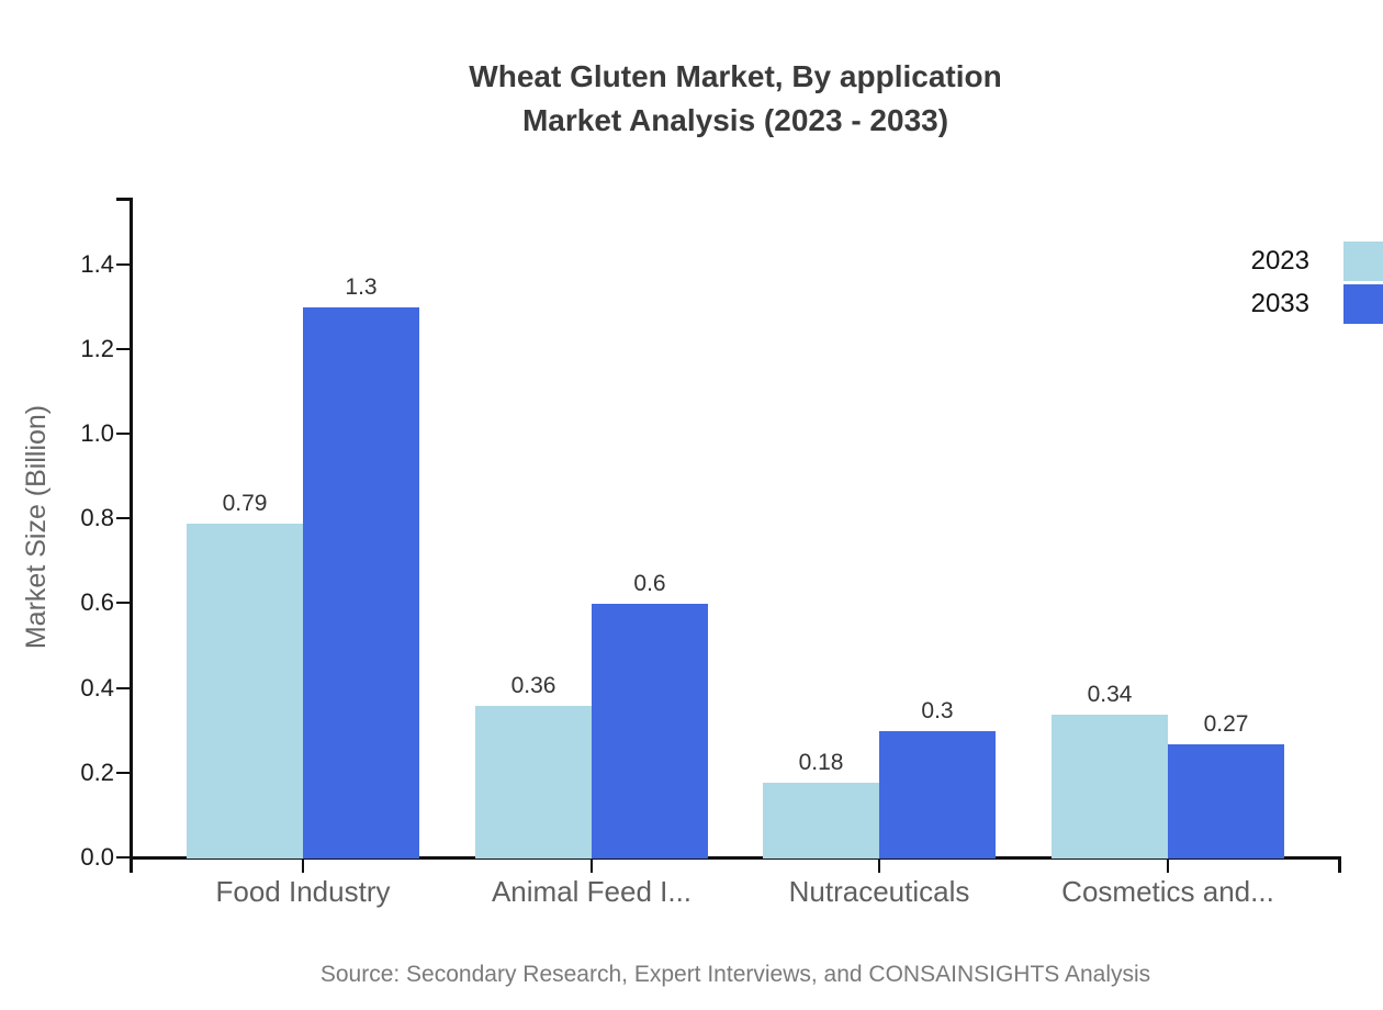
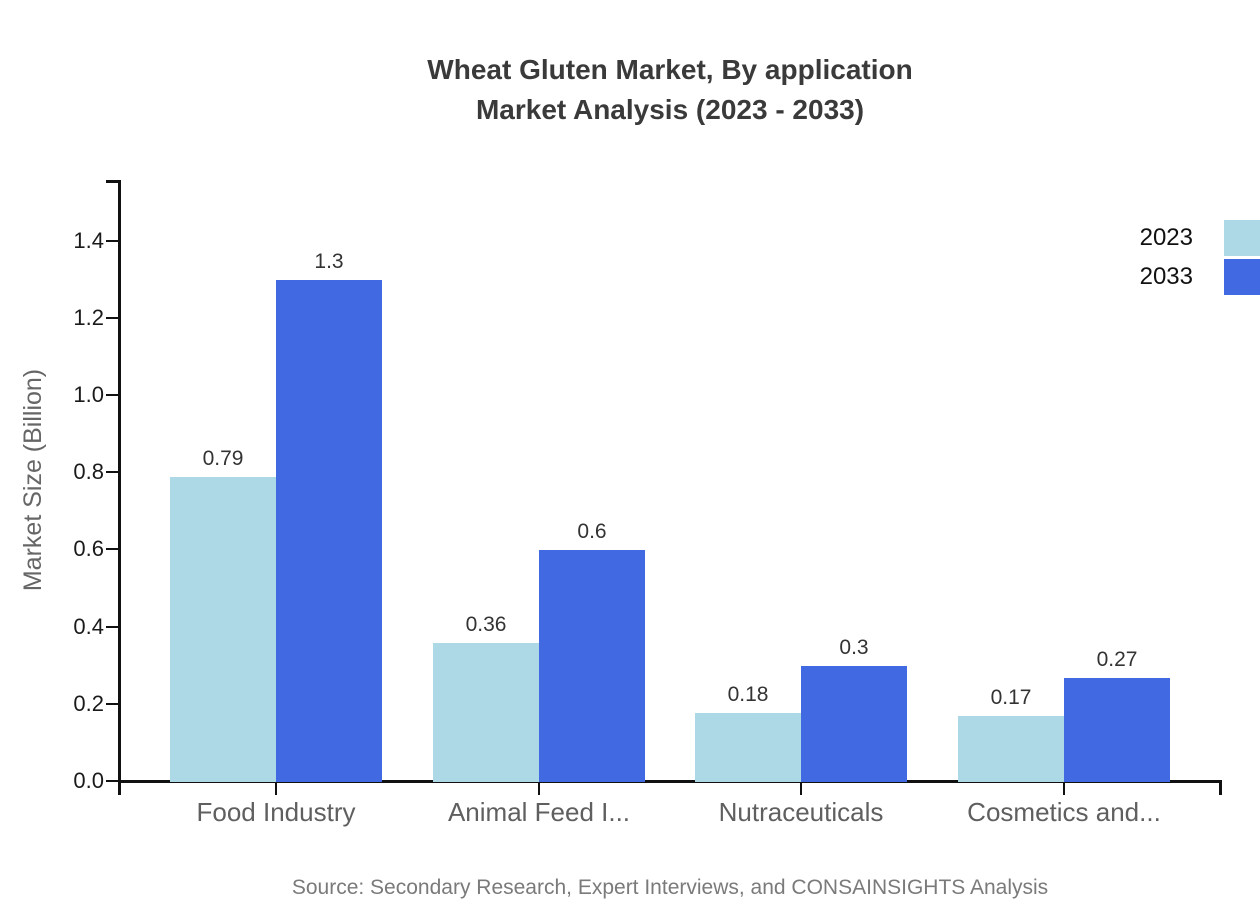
2023/Cosmetics and...: 0.34 -> 0.17
